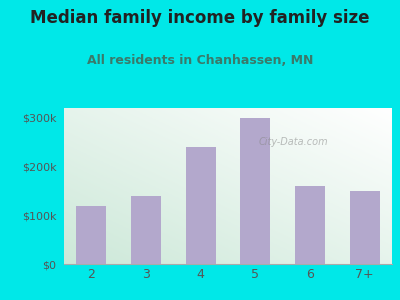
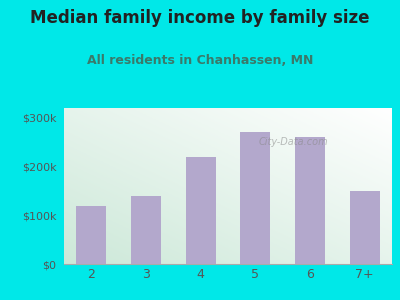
4: $240k -> $220k
5: $300k -> $270k
6: $160k -> $260k
